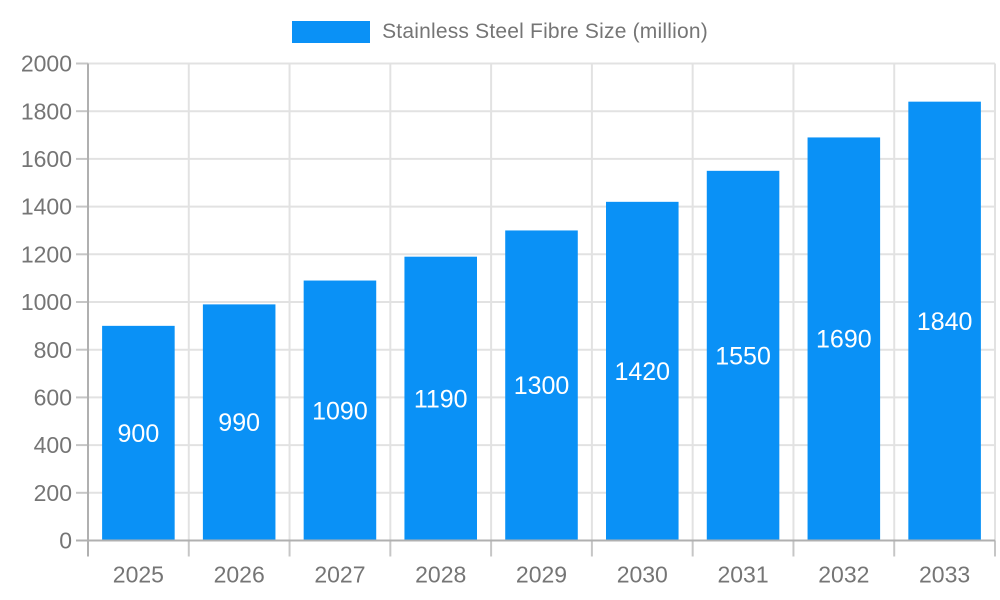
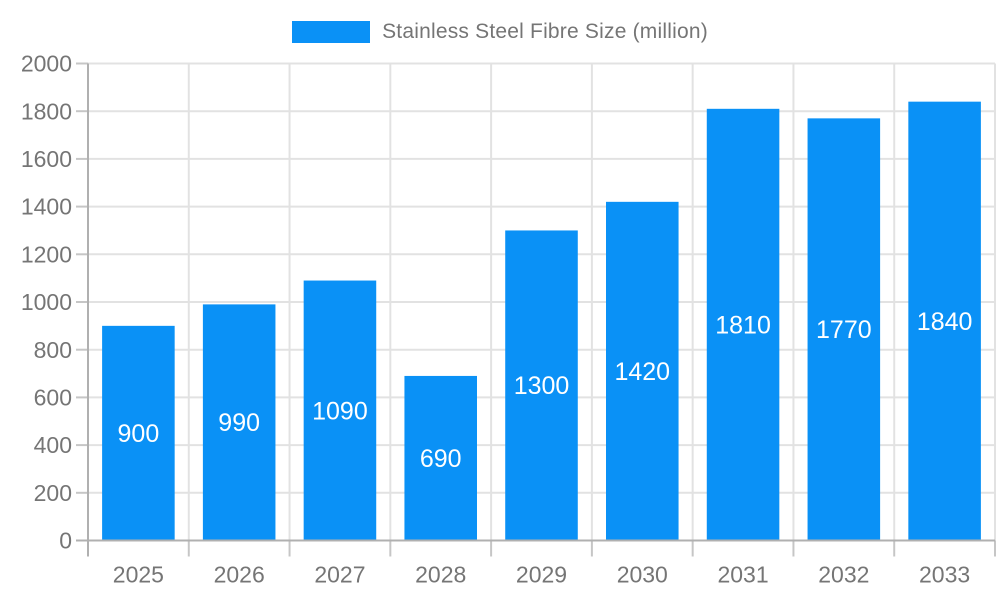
2028: 1190 -> 690
2031: 1550 -> 1810
2032: 1690 -> 1770
